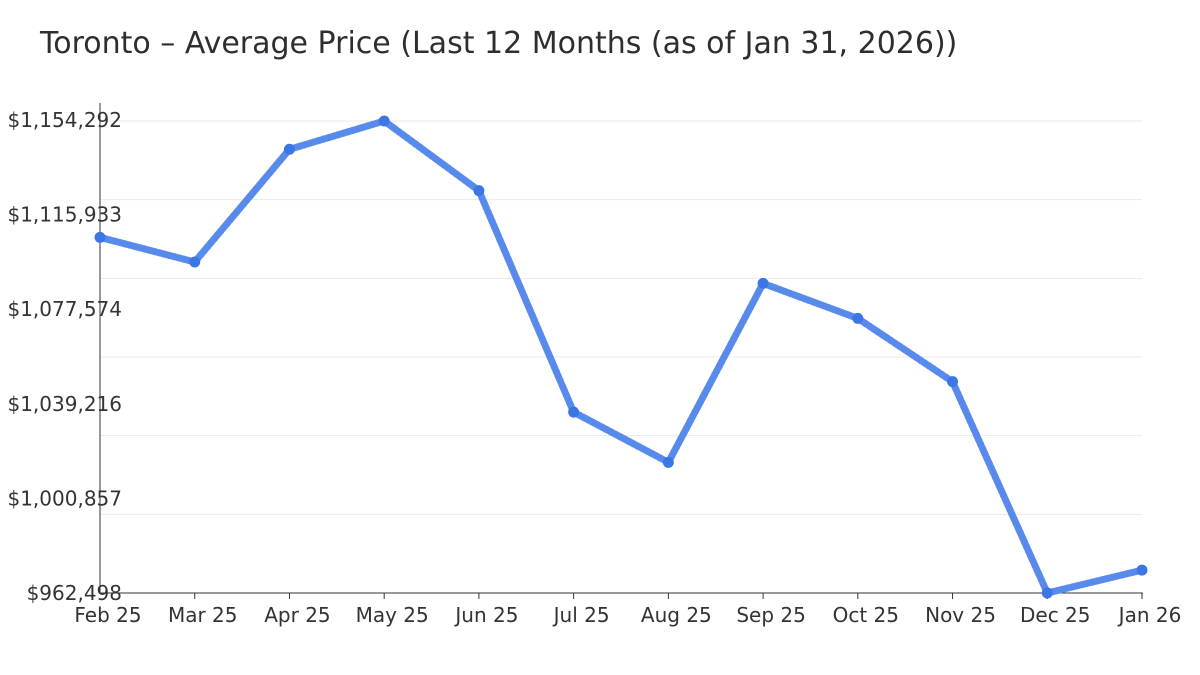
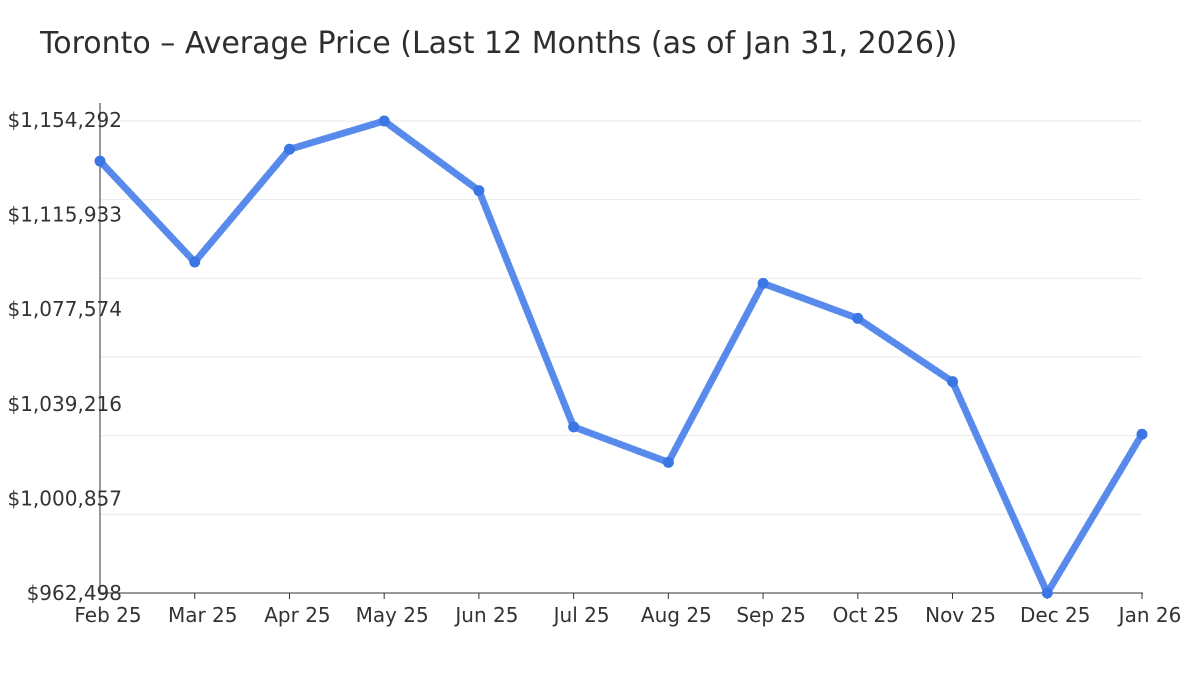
Feb 25: $1107000 -> $1138000
Jul 25: $1036000 -> $1030000
Jan 26: $972000 -> $1027000
